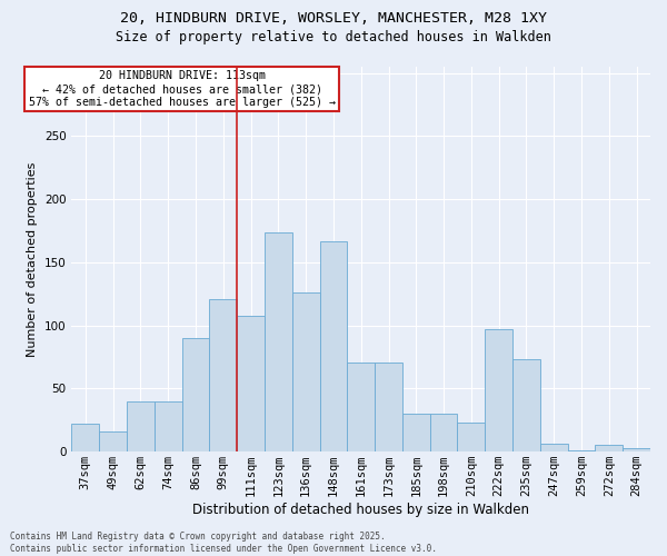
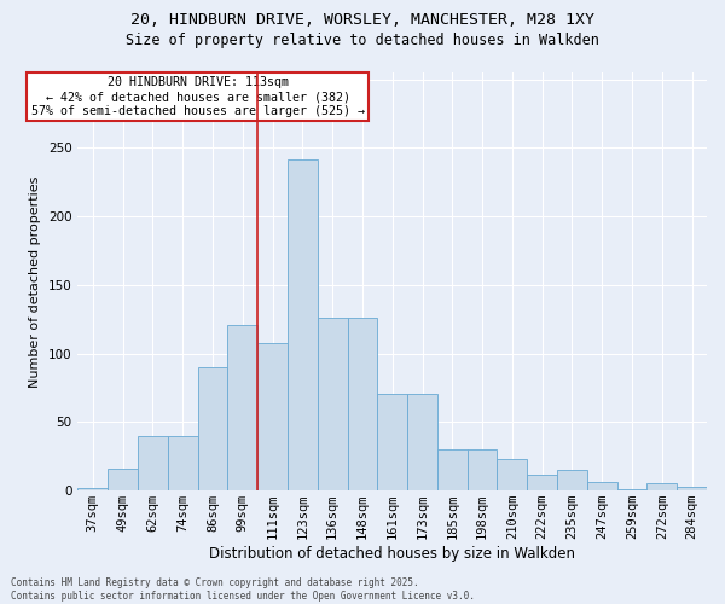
37sqm: 22 -> 2
123sqm: 174 -> 242
148sqm: 167 -> 126
222sqm: 97 -> 12
235sqm: 73 -> 15
